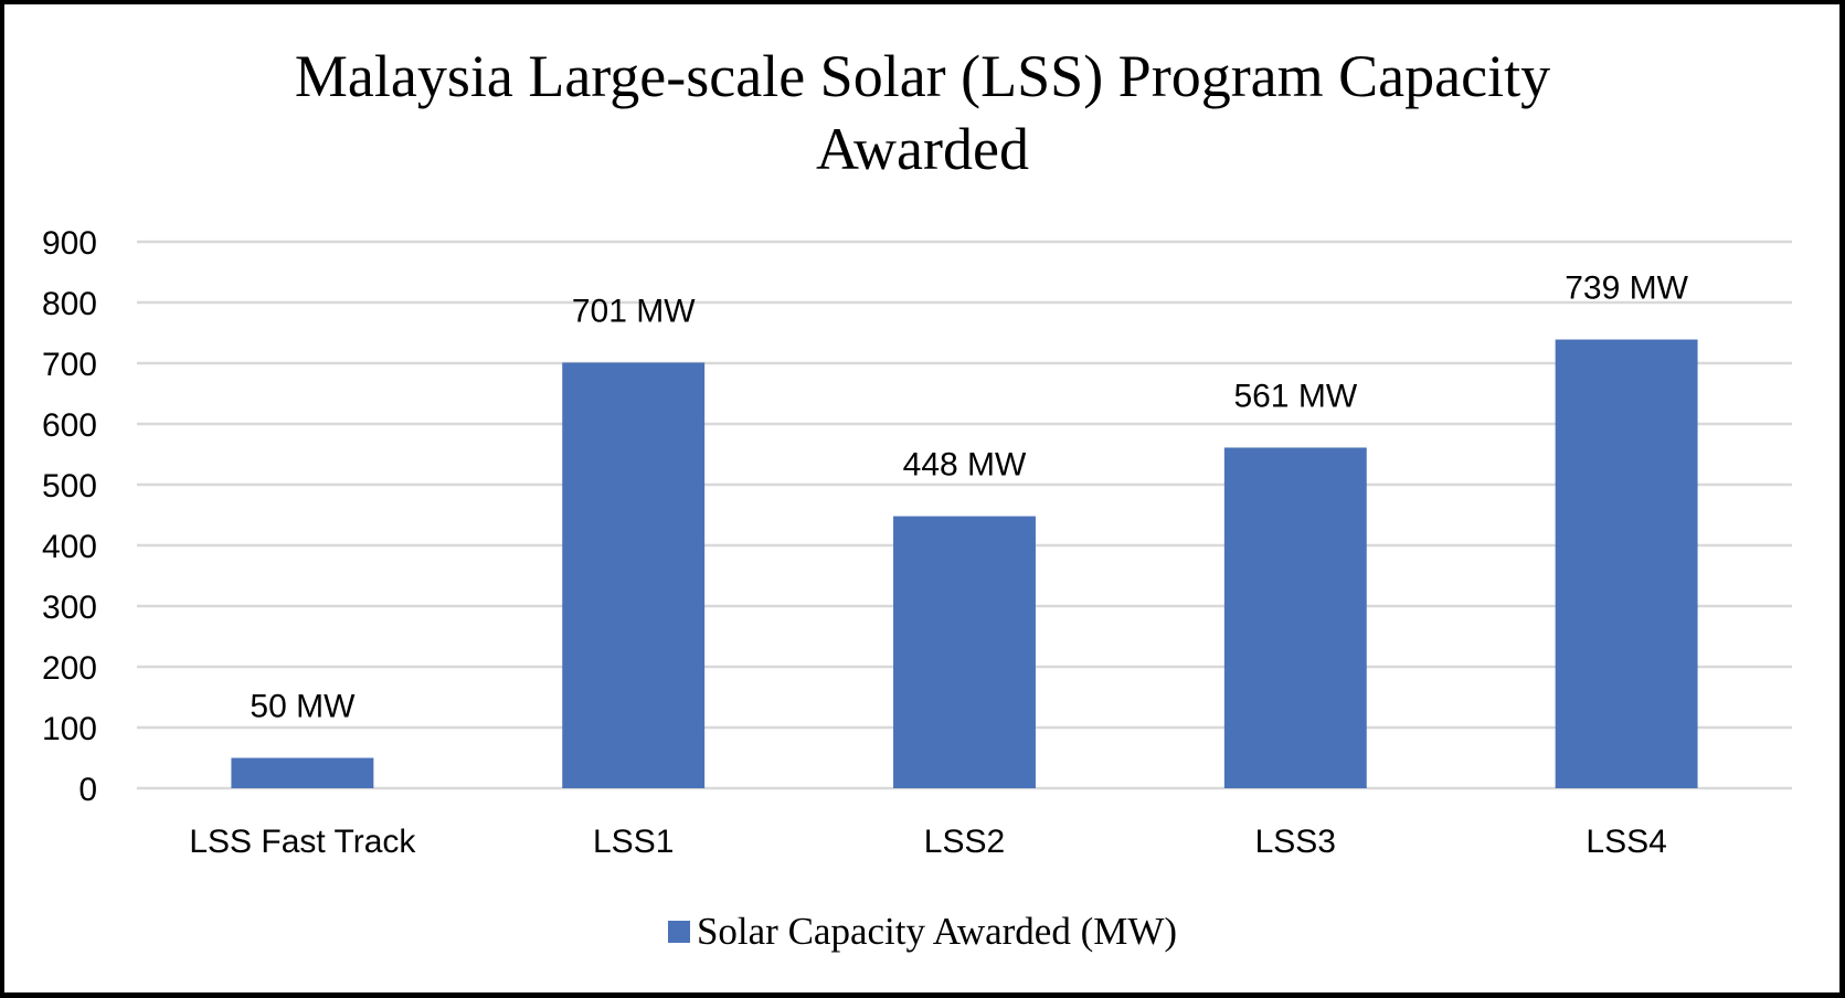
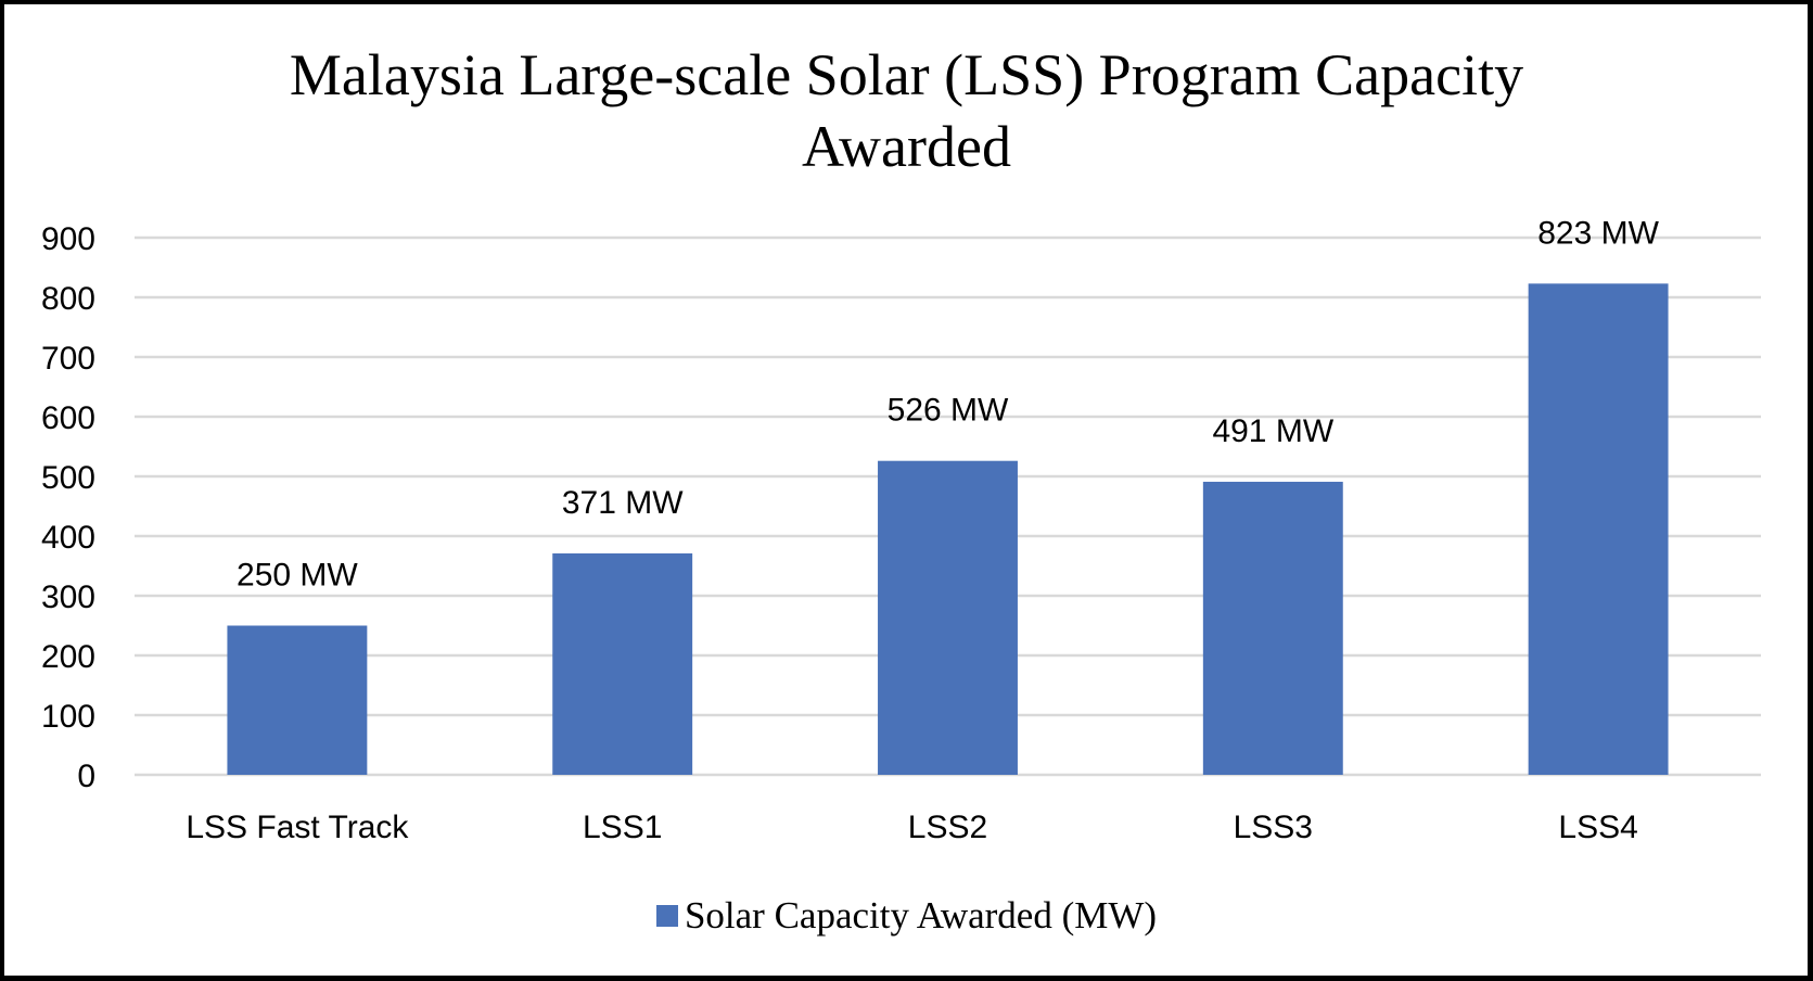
LSS Fast Track: 50 -> 250
LSS1: 701 -> 371
LSS2: 448 -> 526
LSS3: 561 -> 491
LSS4: 739 -> 823
